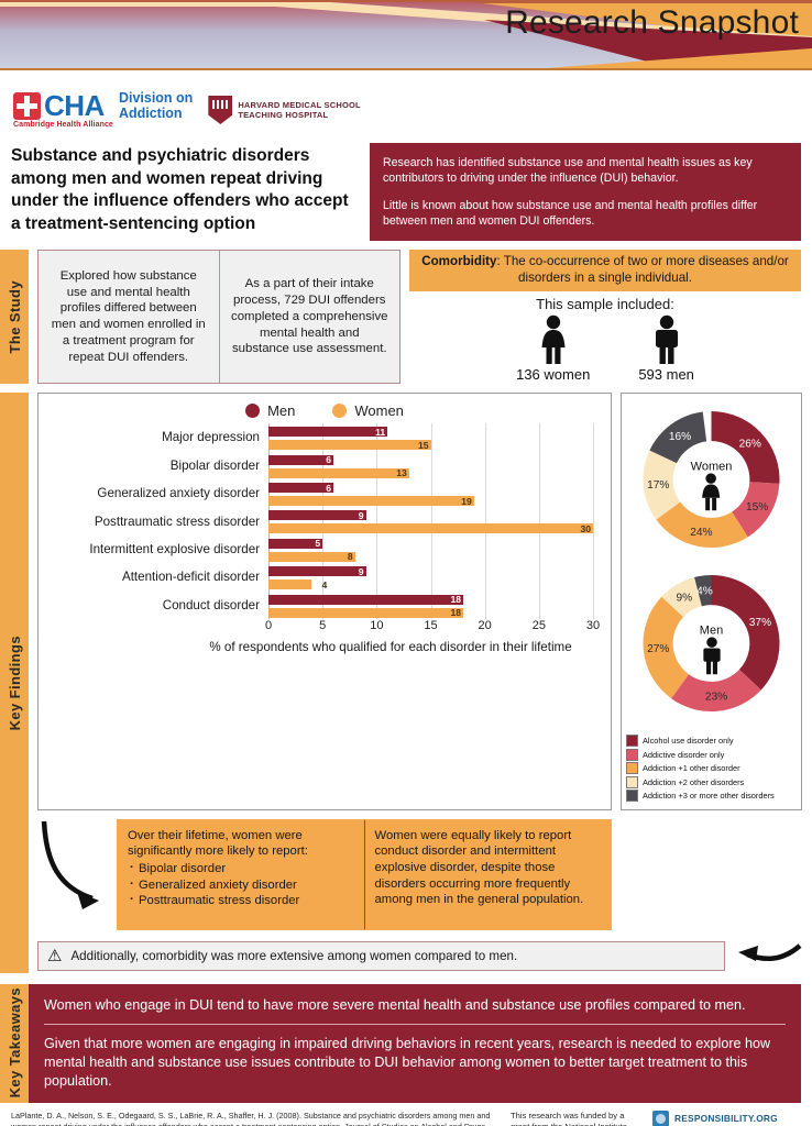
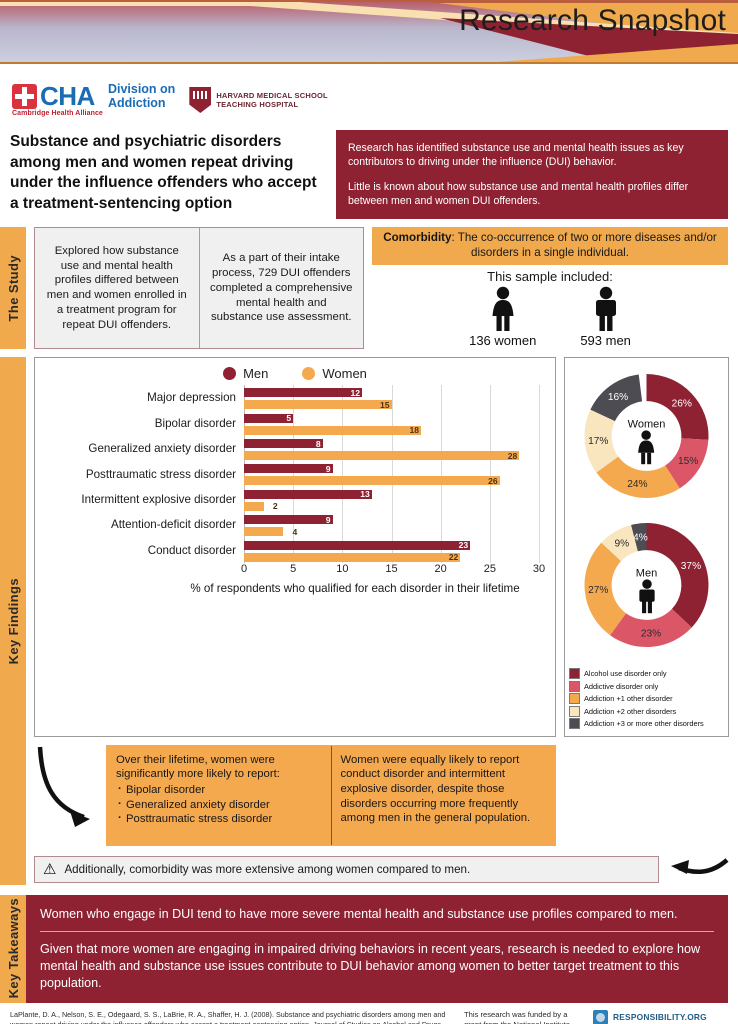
Men/Major depression: 11 -> 12
Men/Bipolar disorder: 6 -> 5
Women/Bipolar disorder: 13 -> 18
Men/Generalized anxiety disorder: 6 -> 8
Women/Generalized anxiety disorder: 19 -> 28
Women/Posttraumatic stress disorder: 30 -> 26
Men/Intermittent explosive disorder: 5 -> 13
Women/Intermittent explosive disorder: 8 -> 2
Men/Conduct disorder: 18 -> 23
Women/Conduct disorder: 18 -> 22
